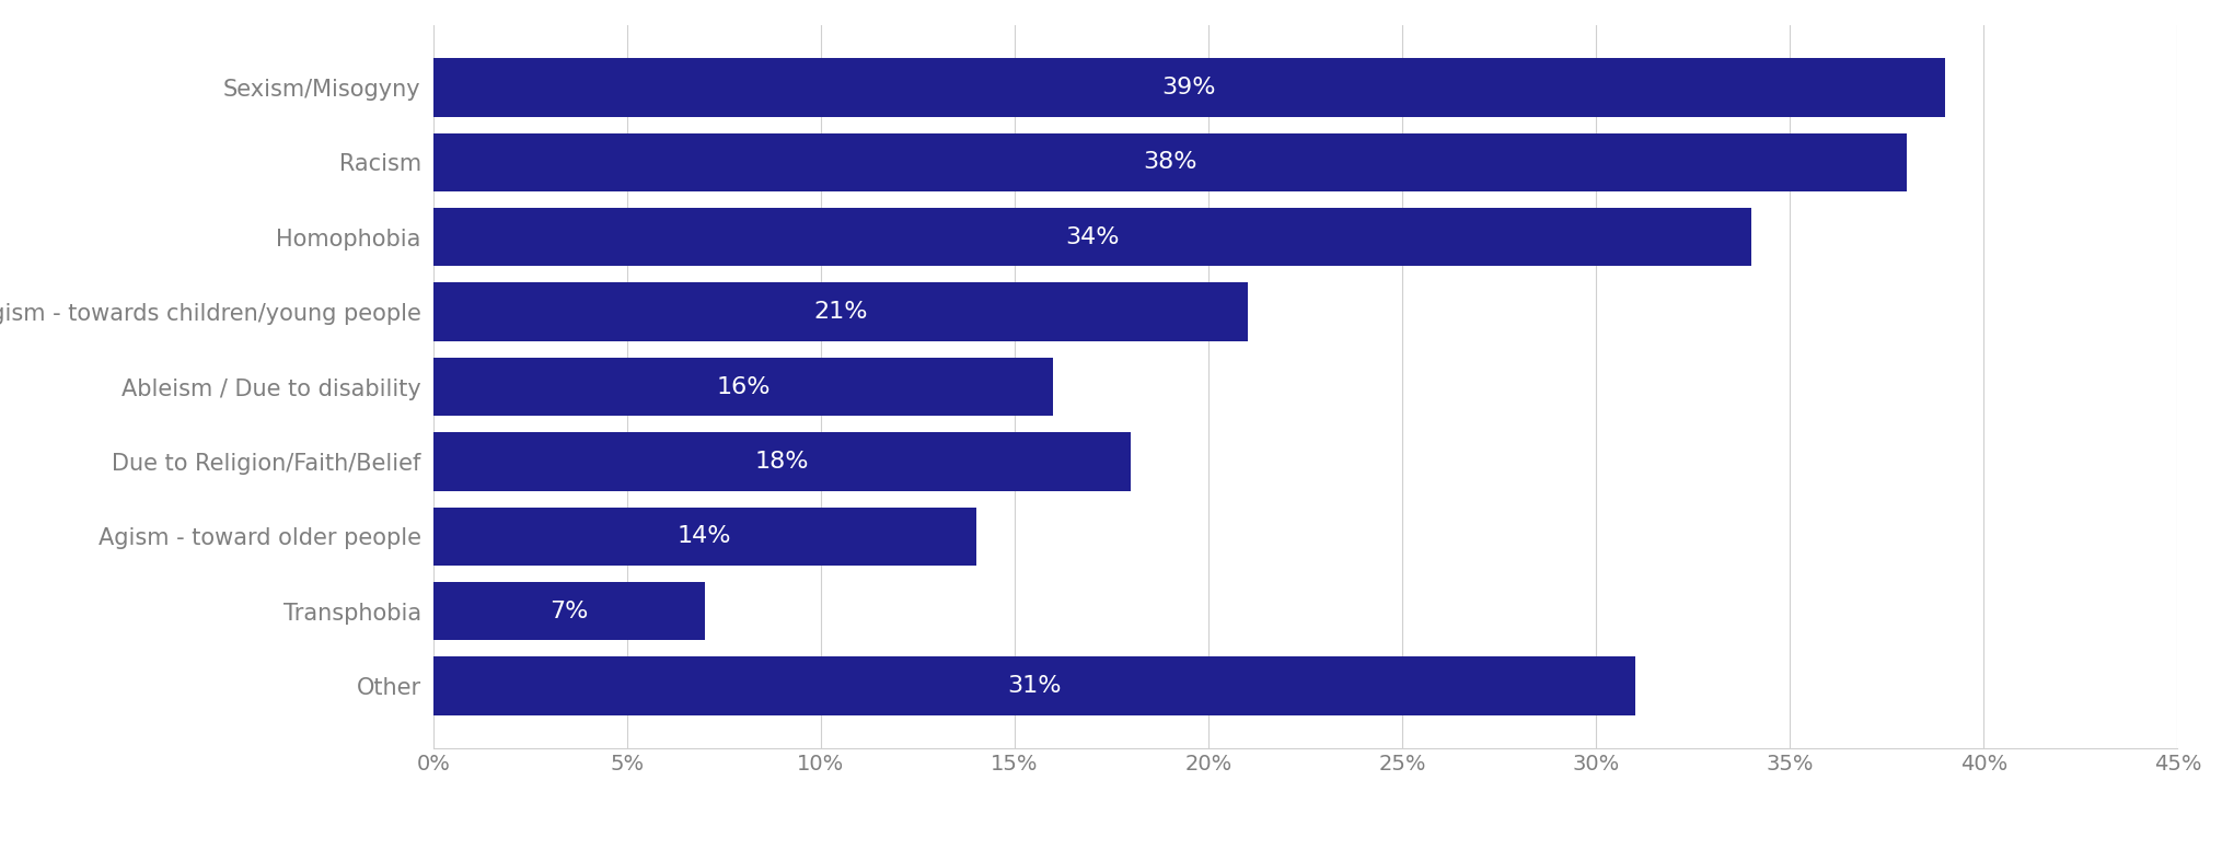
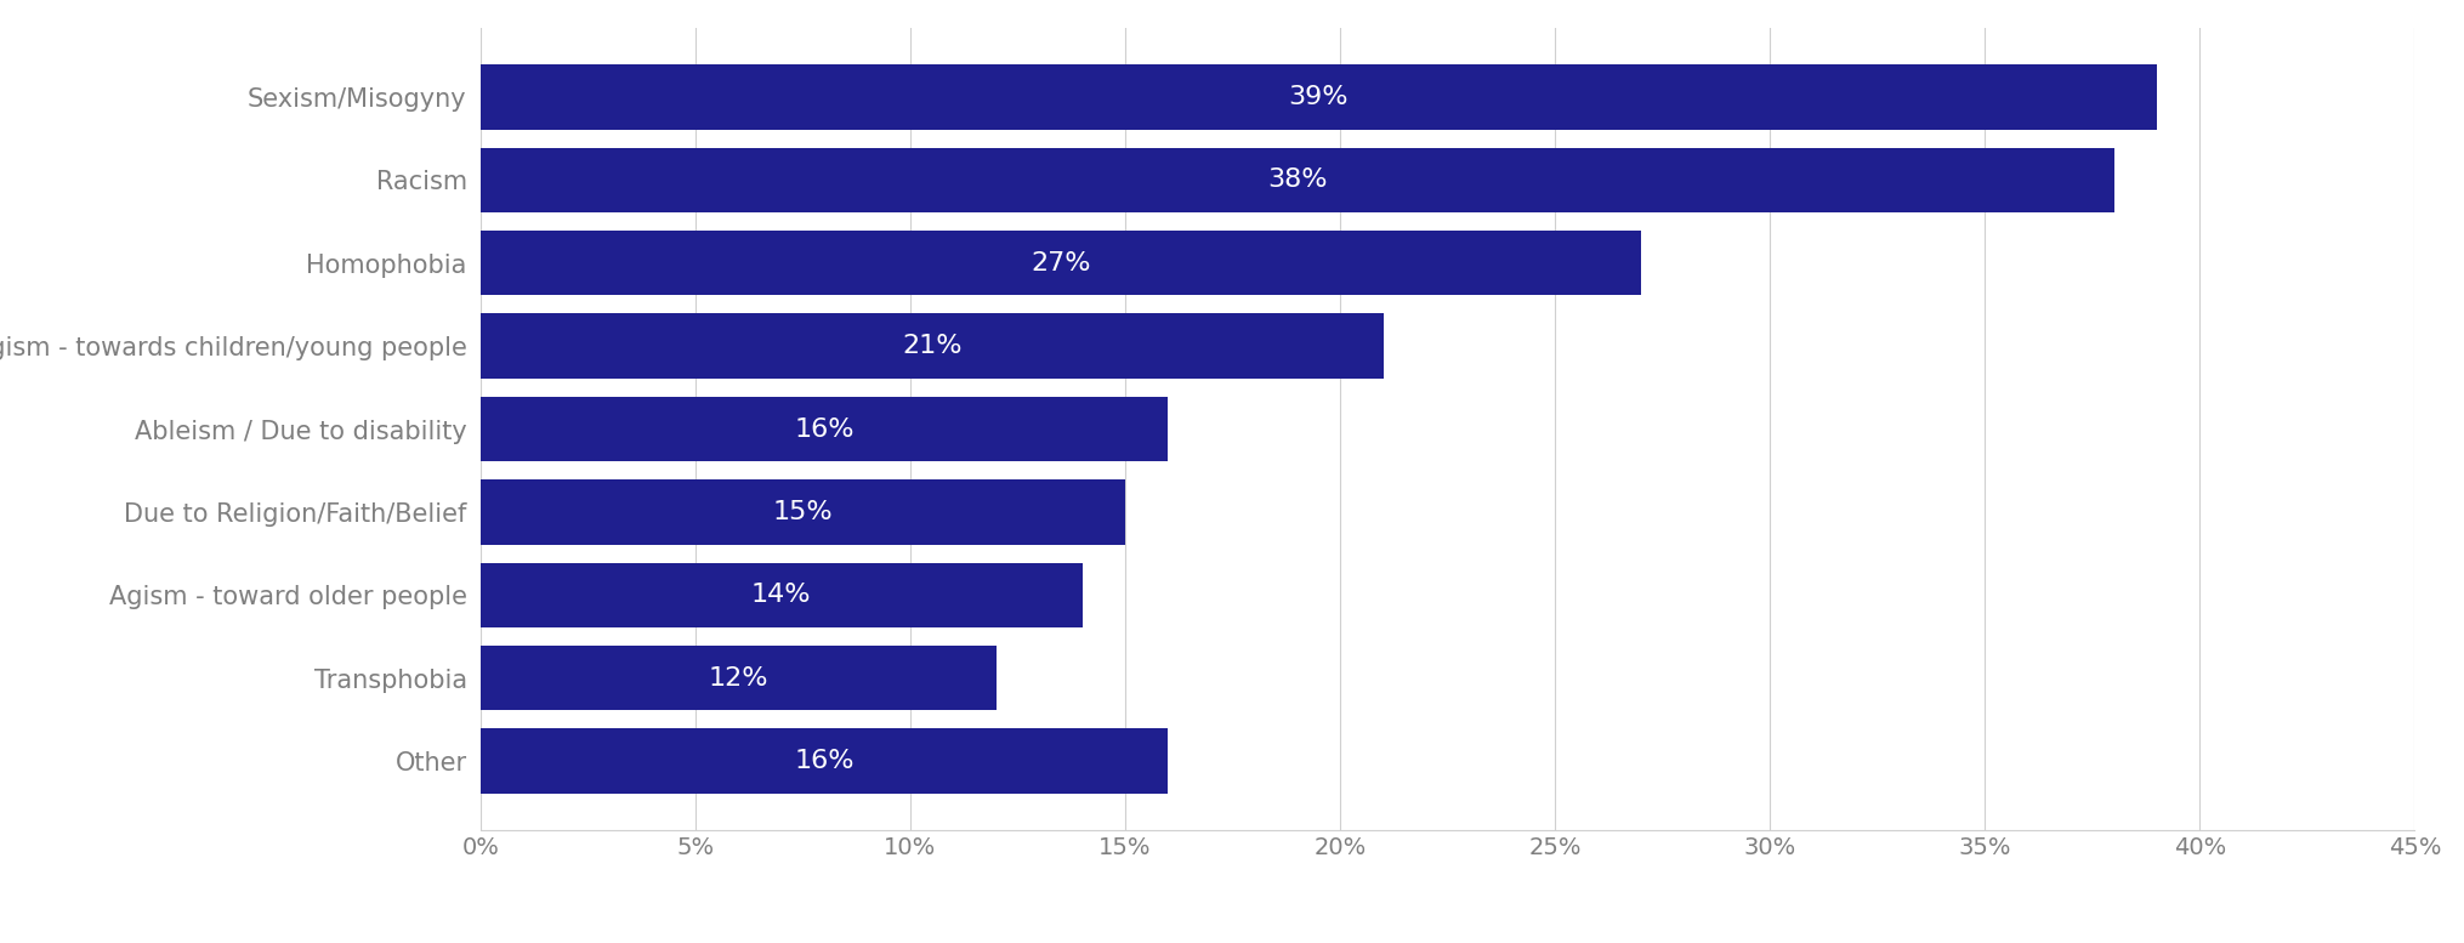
Homophobia: 34% -> 27%
Due to Religion/Faith/Belief: 18% -> 15%
Transphobia: 7% -> 12%
Other: 31% -> 16%
